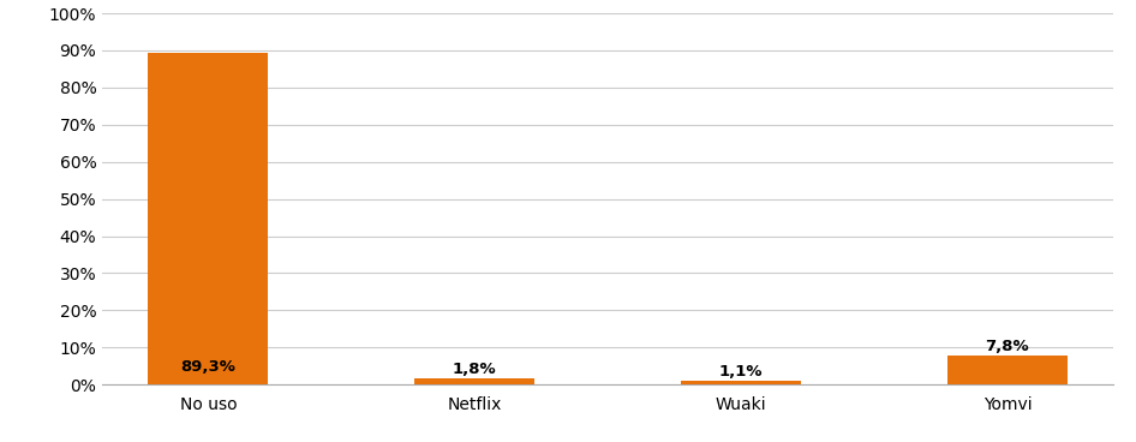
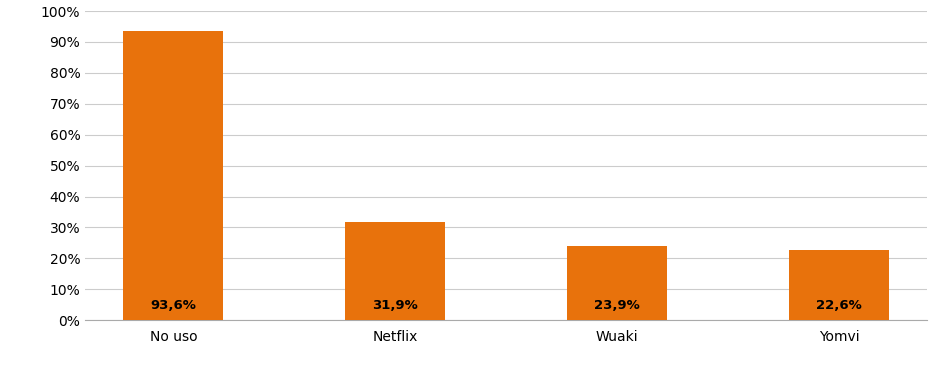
No uso: 89,3% -> 93,6%
Netflix: 1,8% -> 31,9%
Wuaki: 1,1% -> 23,9%
Yomvi: 7,8% -> 22,6%
